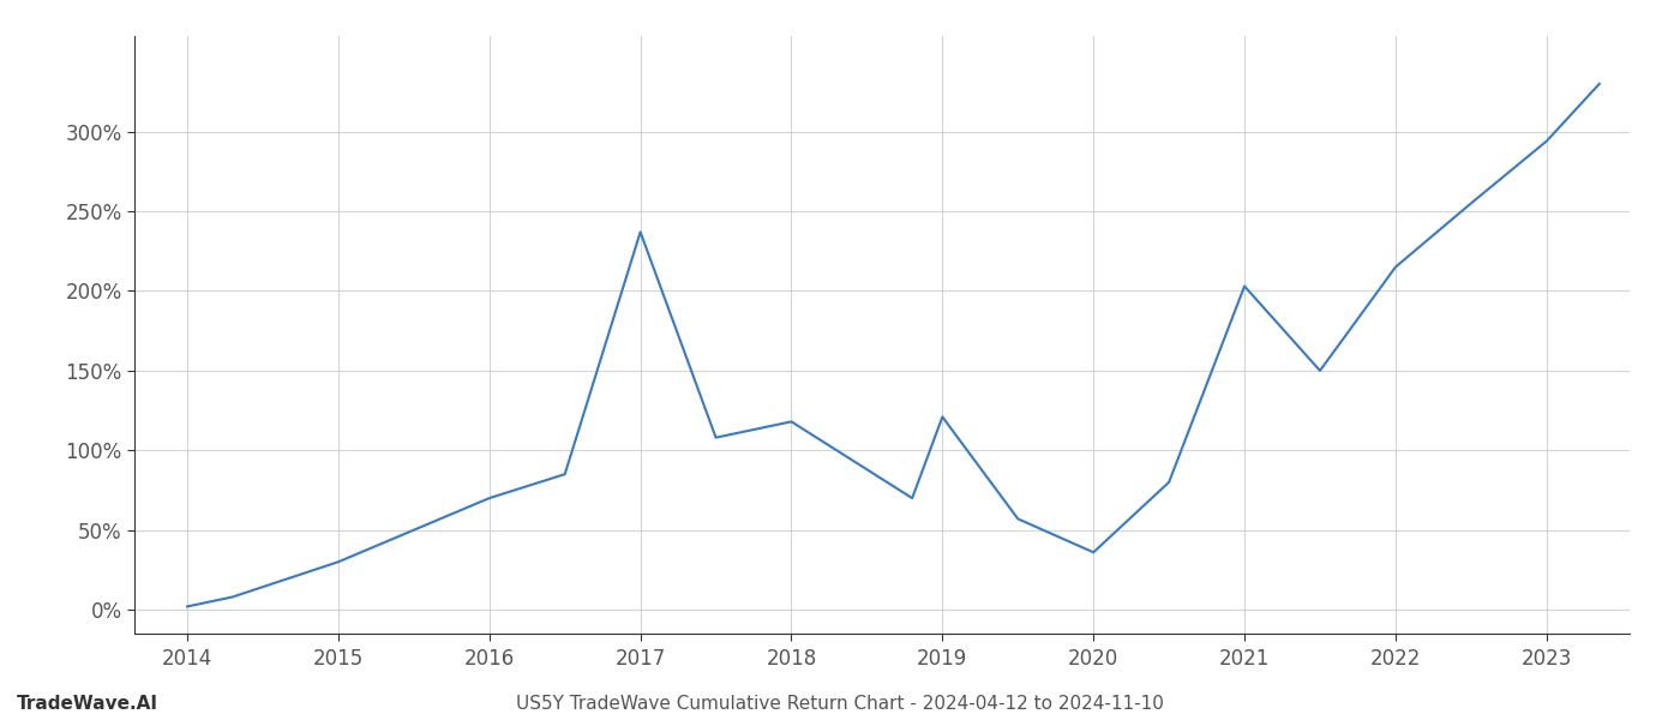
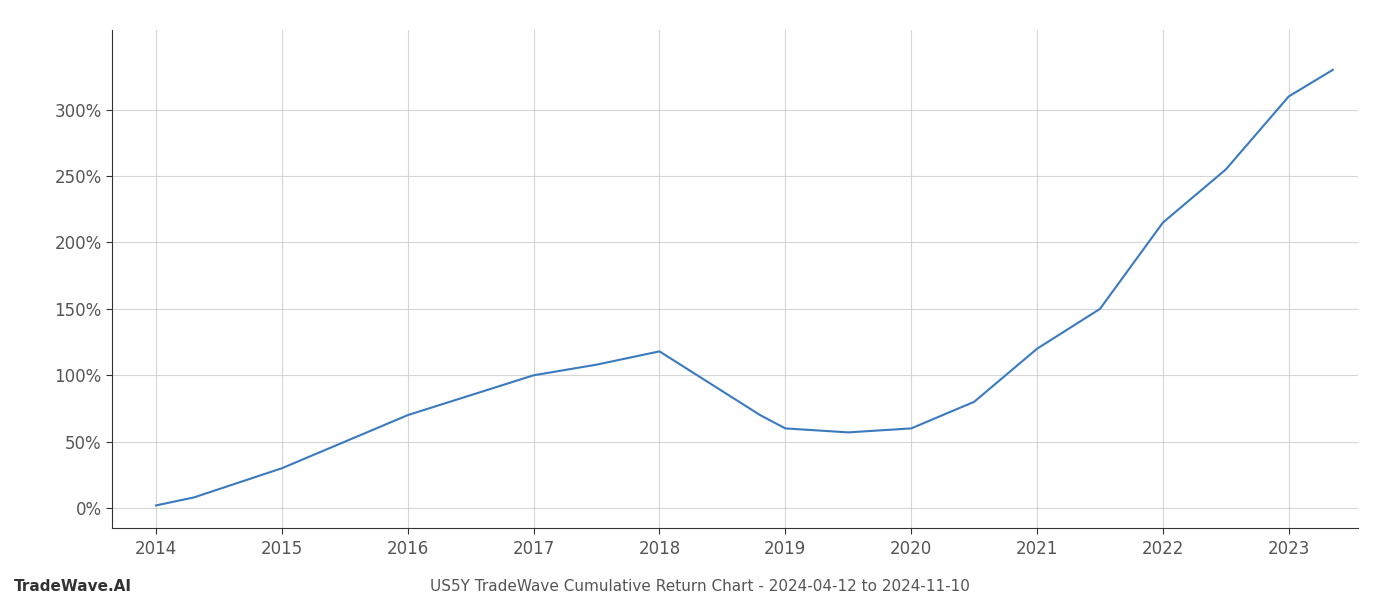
2017: 237% -> 100%
2019: 121% -> 60%
2020: 36% -> 60%
2021: 203% -> 120%
2023: 294% -> 310%
